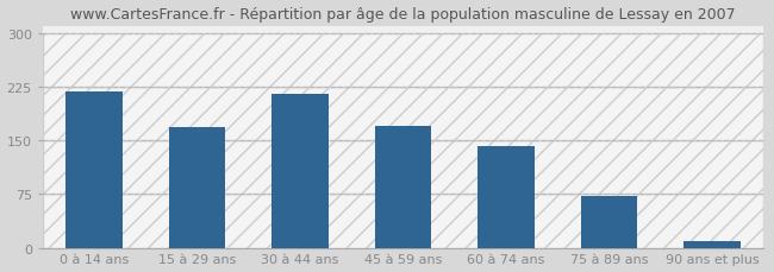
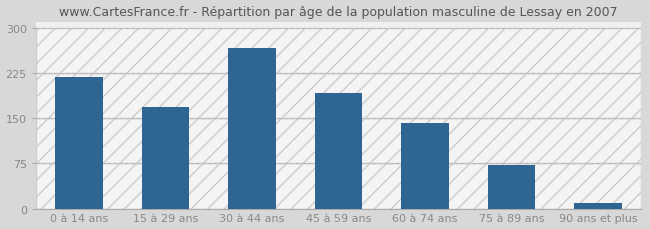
30 à 44 ans: 215 -> 266
45 à 59 ans: 170 -> 192
